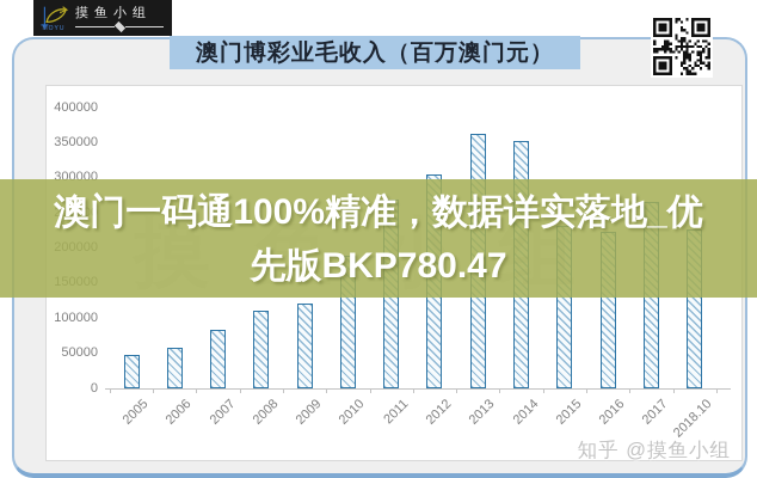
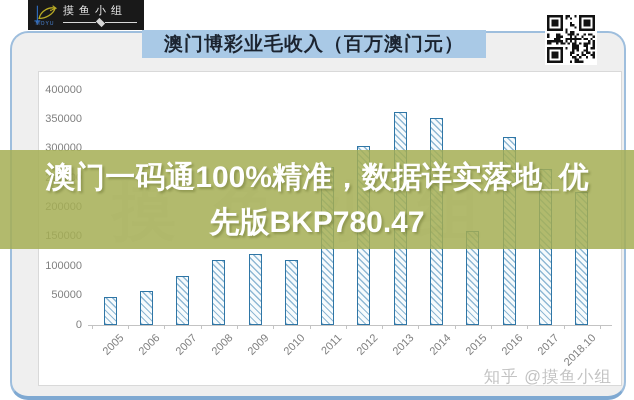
2010: 190000 -> 110000
2015: 230000 -> 160000
2016: 220000 -> 320000
